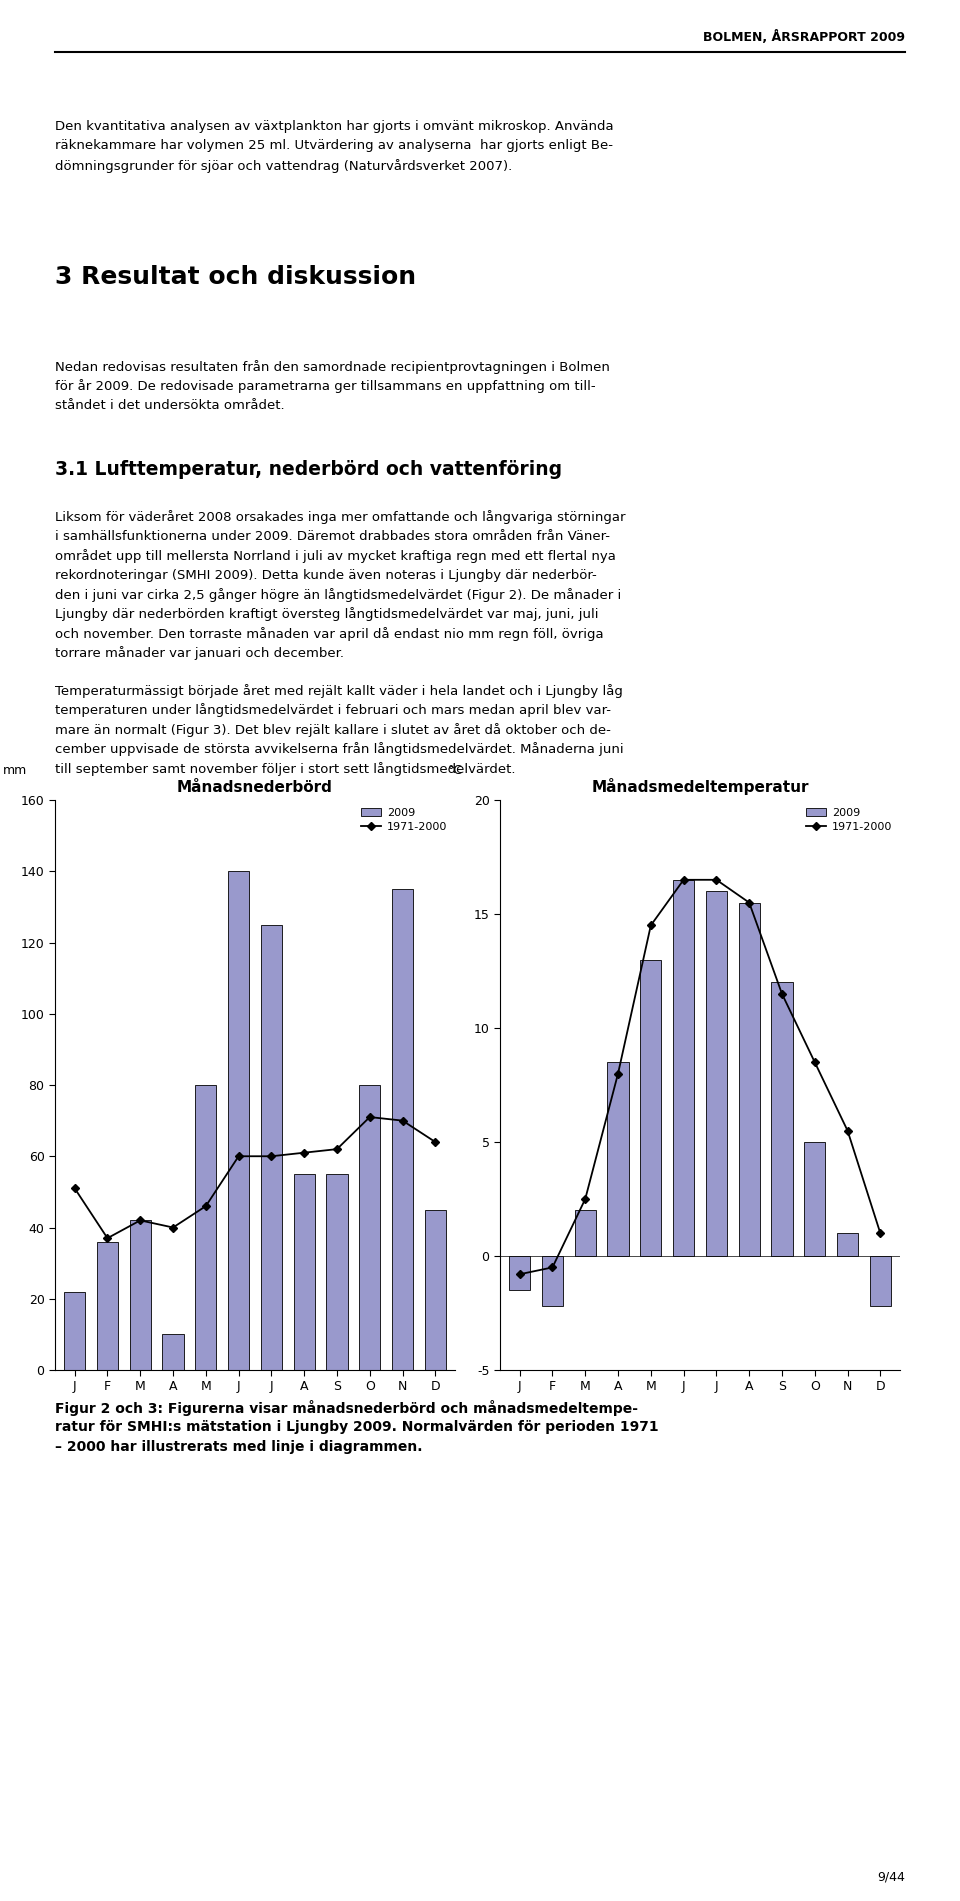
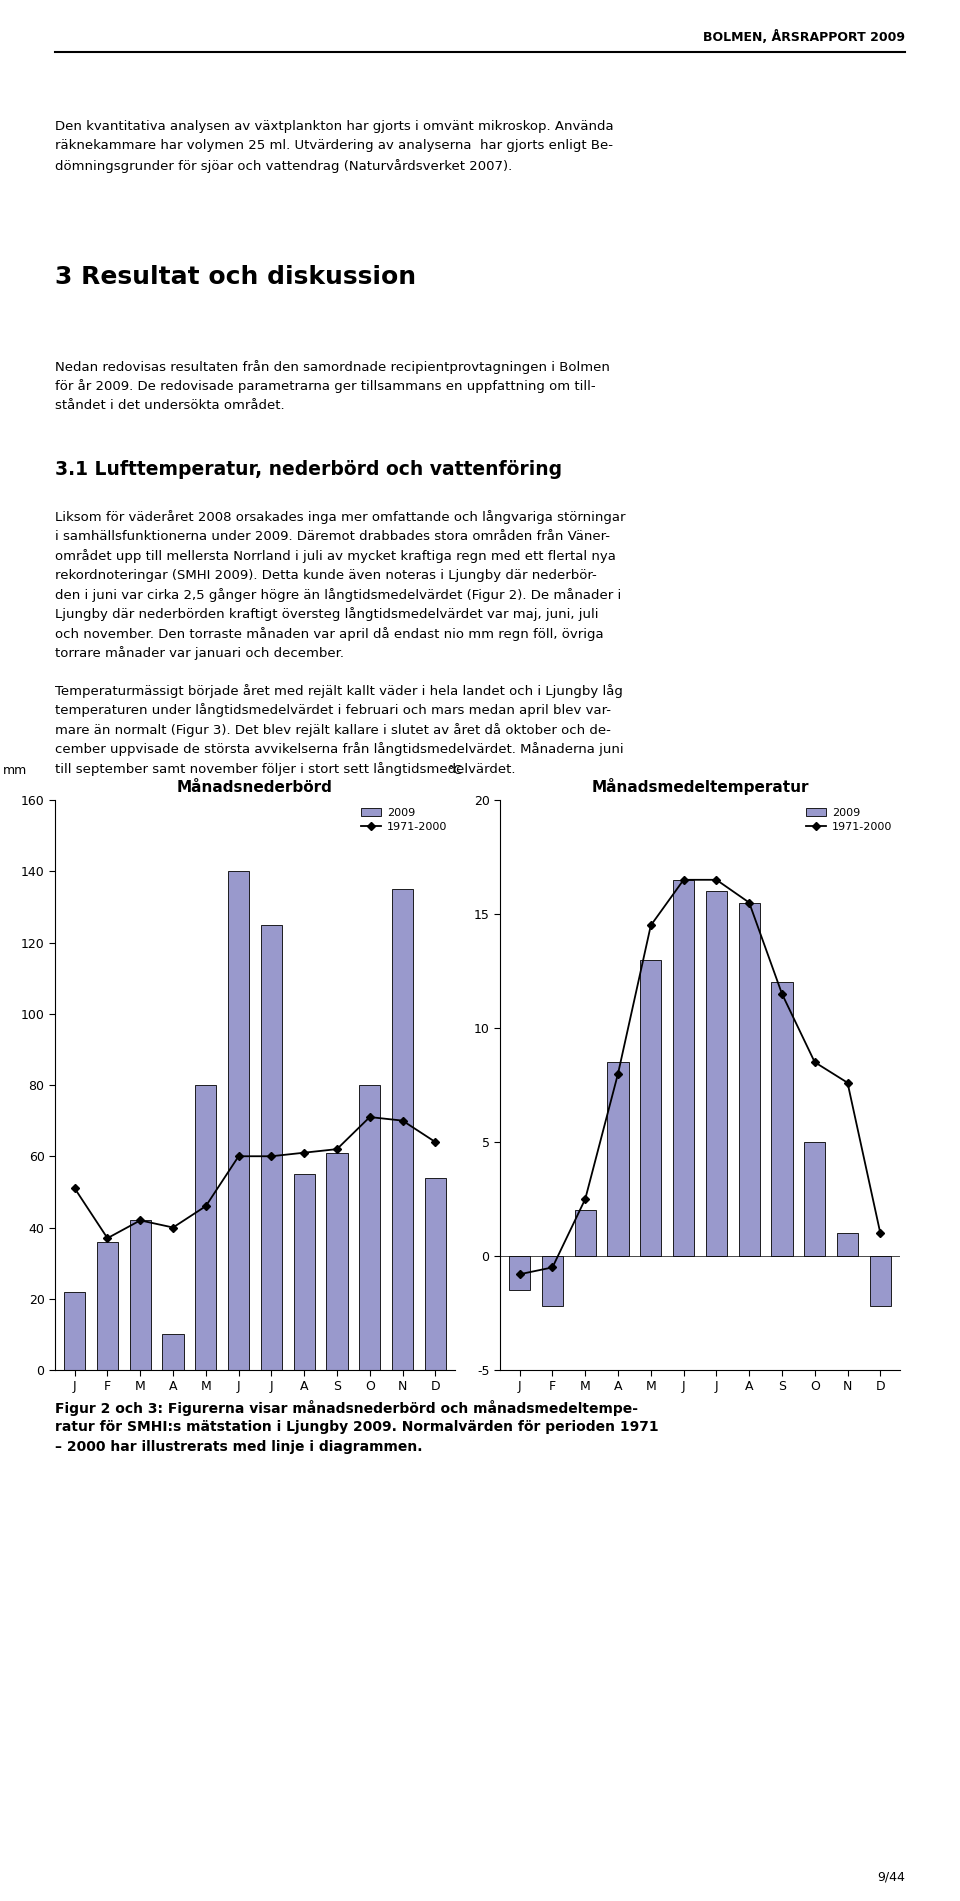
Månadsnederbörd/2009/S: 55 -> 61
Månadsnederbörd/2009/D: 45 -> 54
Månadsmedeltemperatur/1971-2000/N: 5.5 -> 7.6
